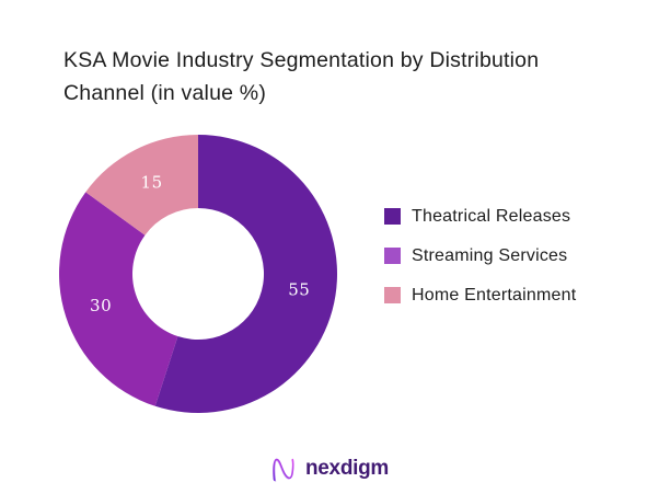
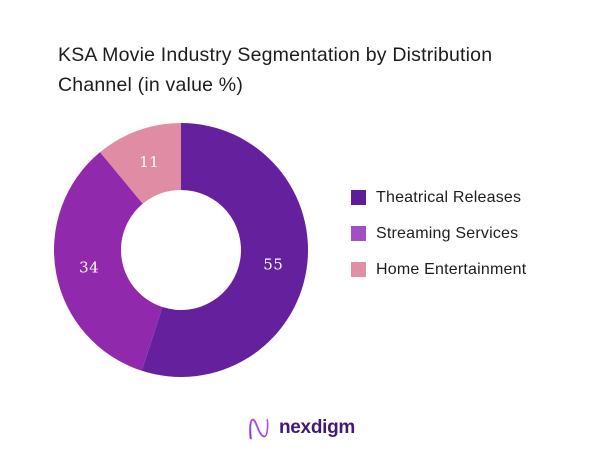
Streaming Services: 30 -> 34
Home Entertainment: 15 -> 11
